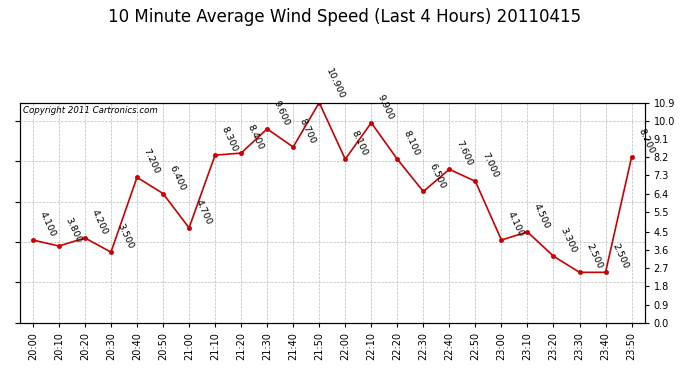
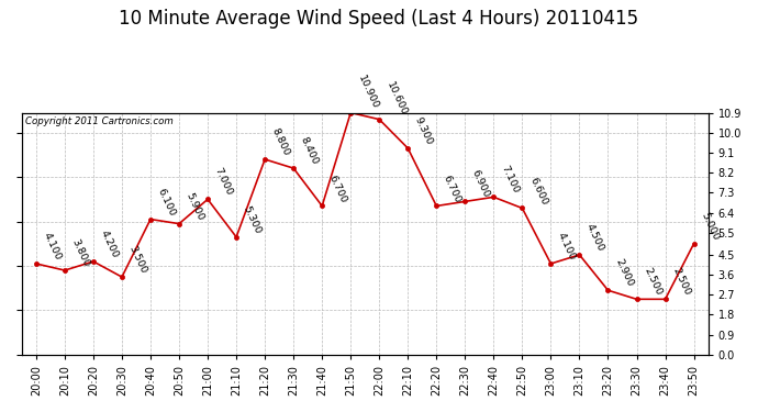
20:40: 7.200 -> 6.100
20:50: 6.400 -> 5.900
21:00: 4.700 -> 7.000
21:10: 8.300 -> 5.300
21:20: 8.400 -> 8.800
21:30: 9.600 -> 8.400
21:40: 8.700 -> 6.700
22:00: 8.100 -> 10.600
22:10: 9.900 -> 9.300
22:20: 8.100 -> 6.700
22:30: 6.500 -> 6.900
22:40: 7.600 -> 7.100
22:50: 7.000 -> 6.600
23:20: 3.300 -> 2.900
23:50: 8.200 -> 5.000
